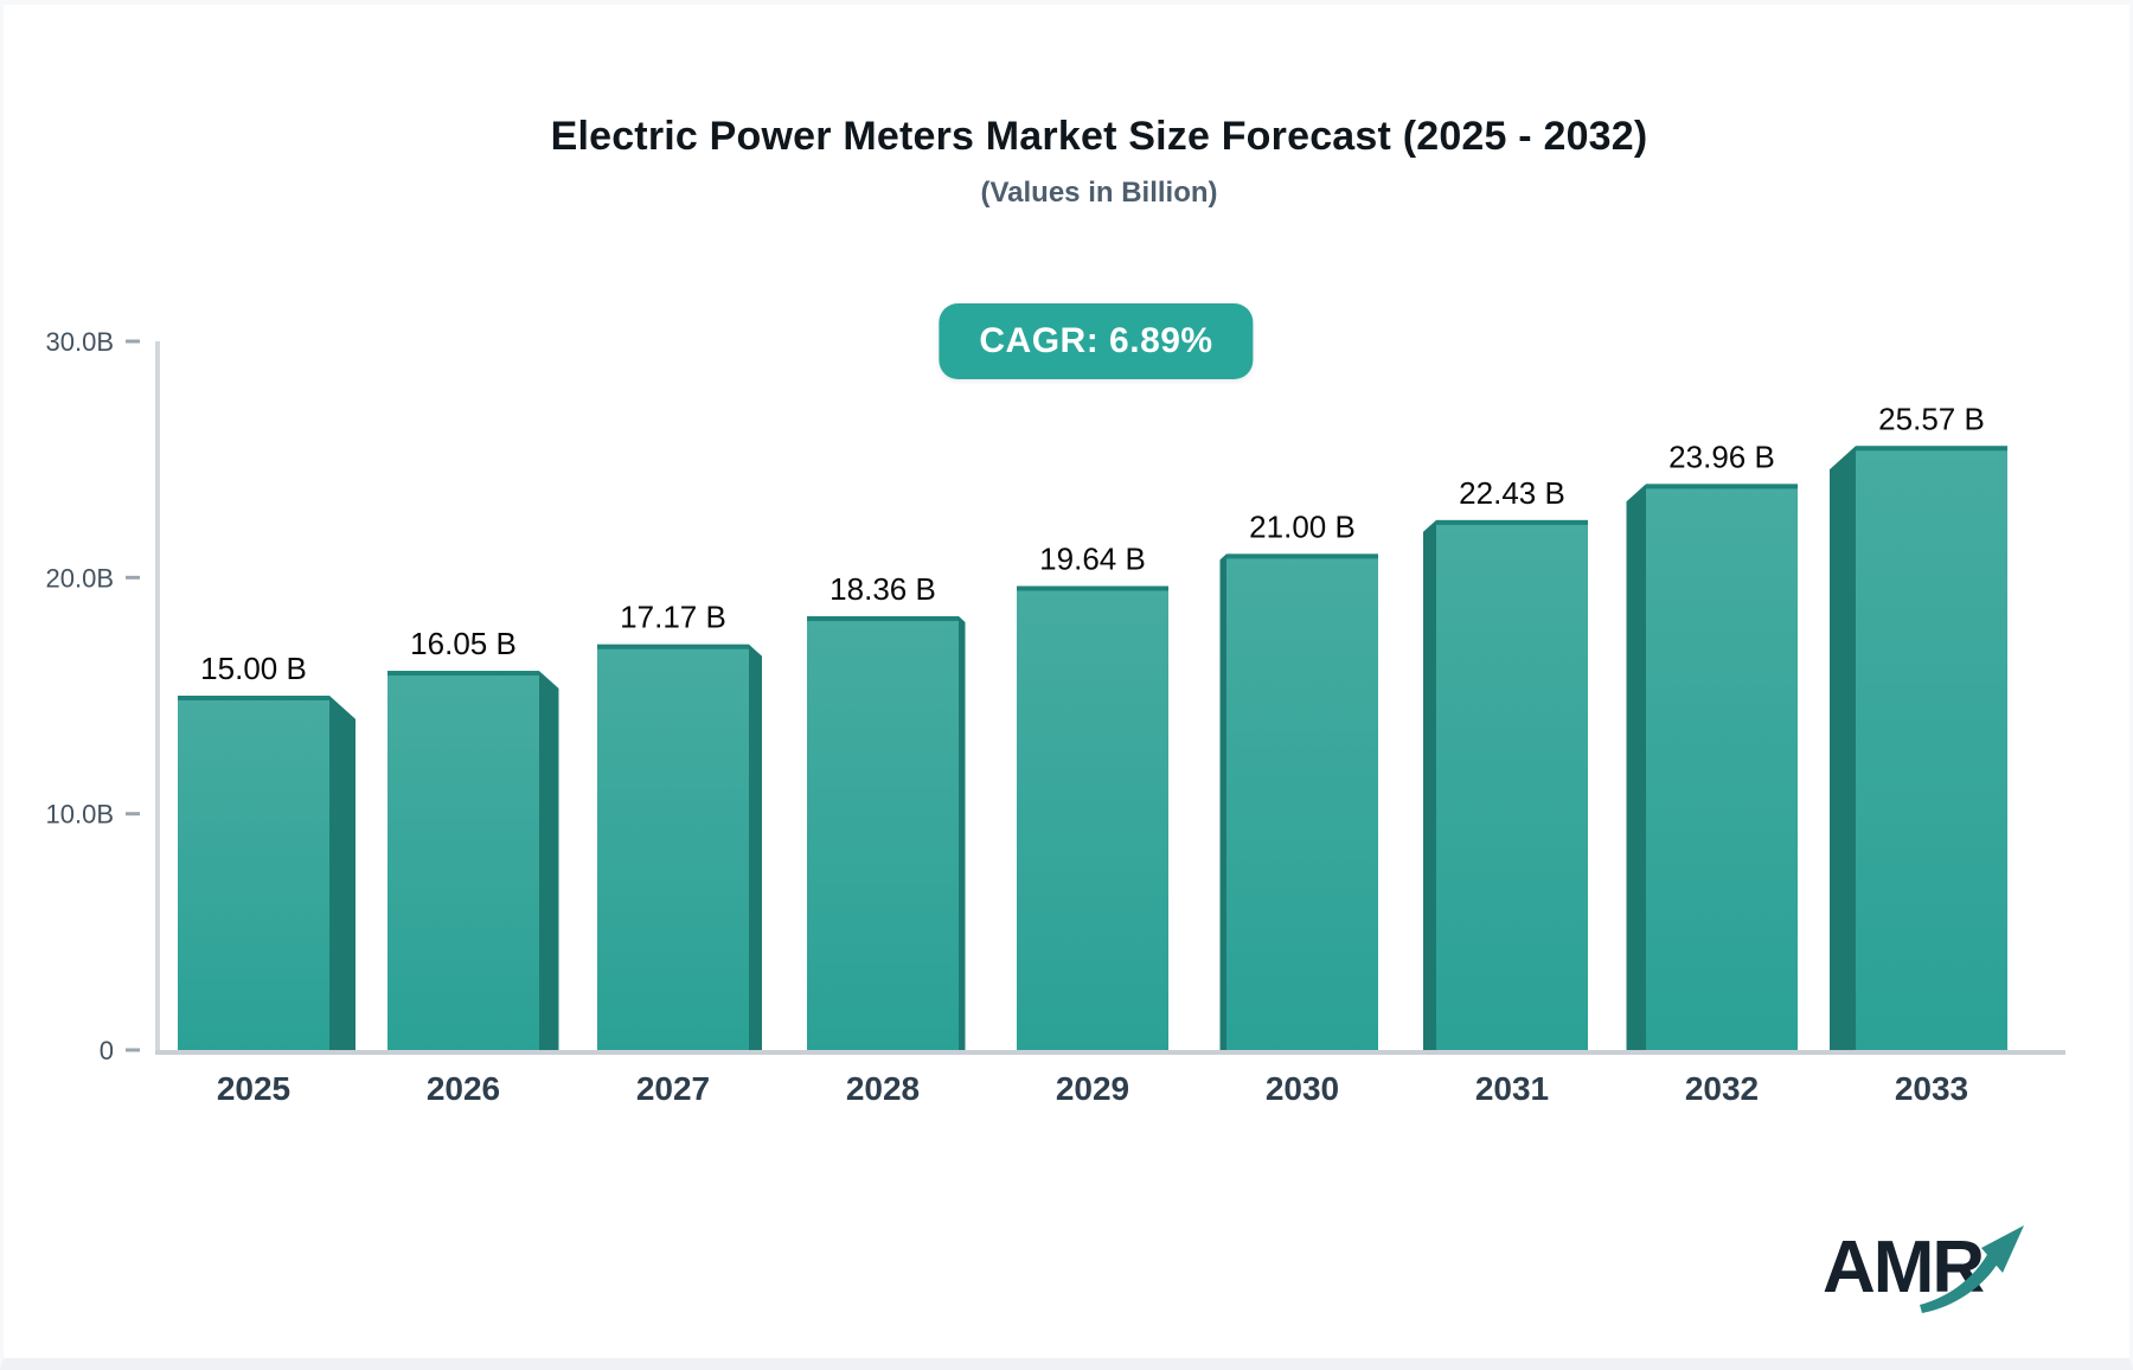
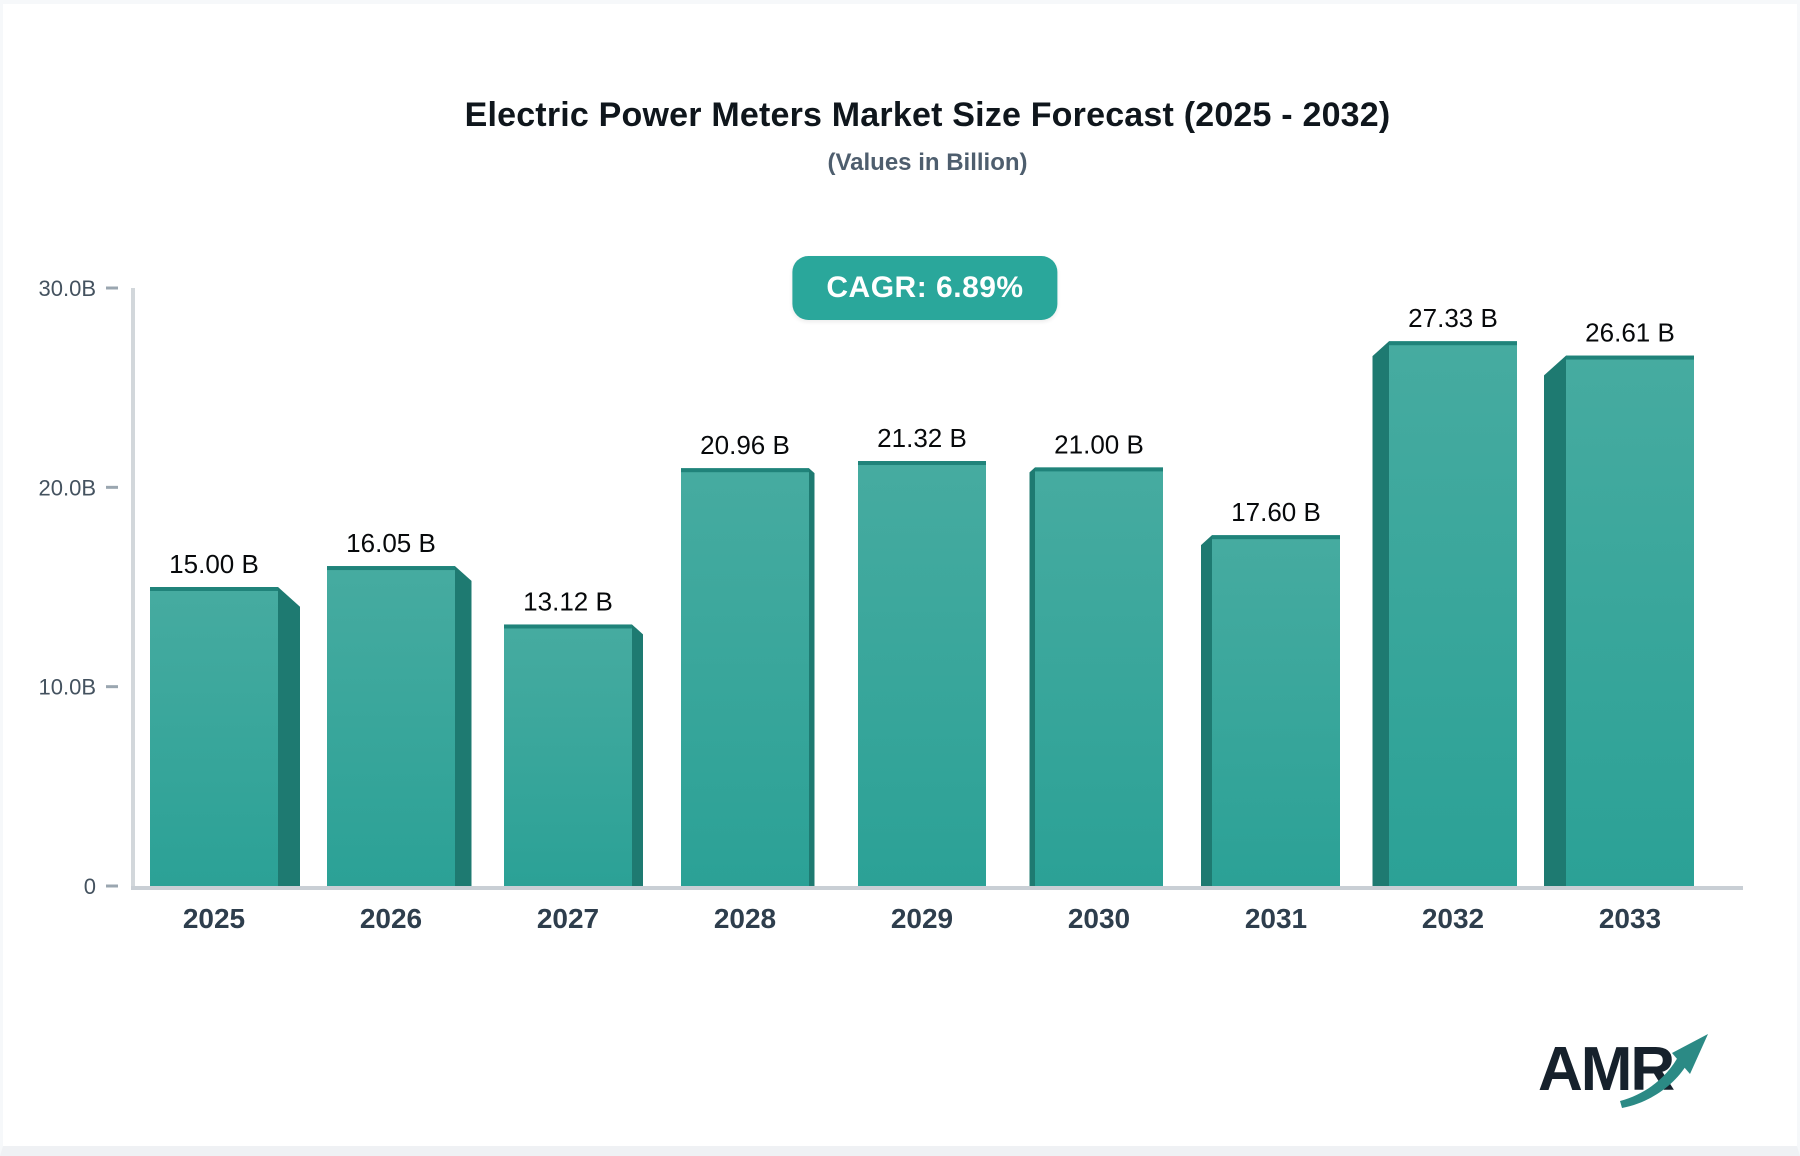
2027: 17.17 -> 13.12
2028: 18.36 -> 20.96
2029: 19.64 -> 21.32
2031: 22.43 -> 17.60
2032: 23.96 -> 27.33
2033: 25.57 -> 26.61
